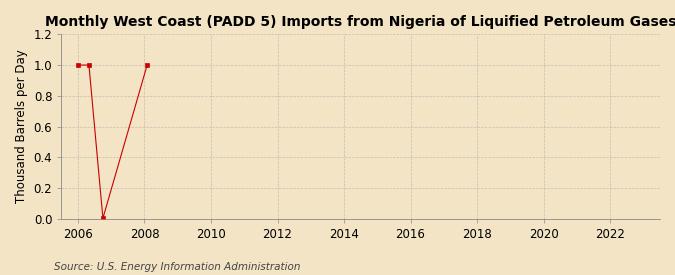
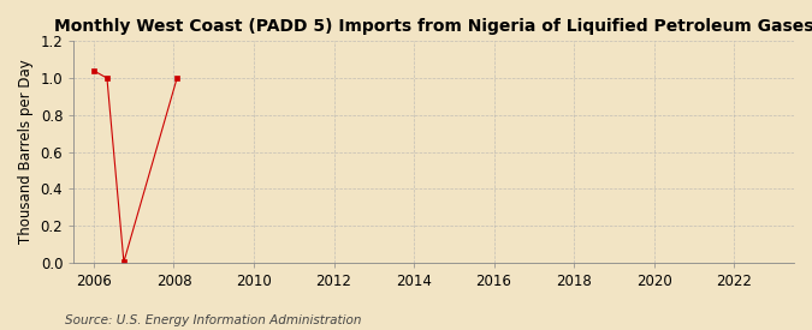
2006: 1.00 -> 1.04
